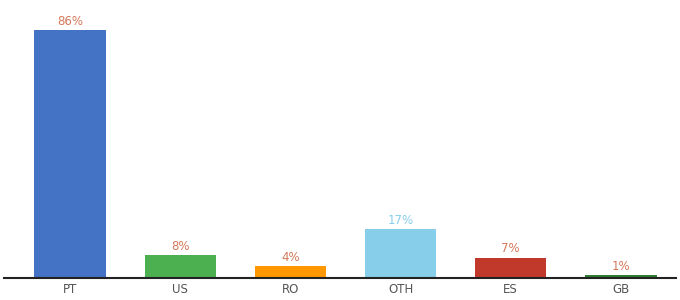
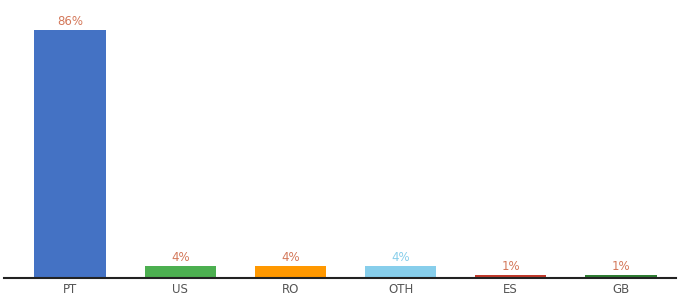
US: 8% -> 4%
OTH: 17% -> 4%
ES: 7% -> 1%
